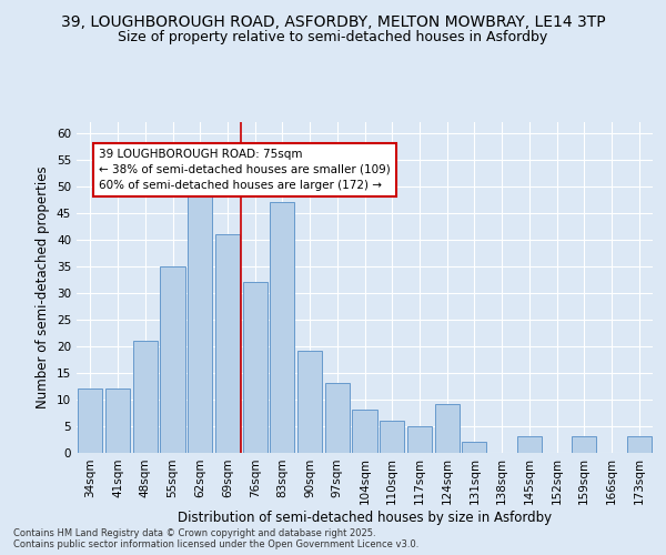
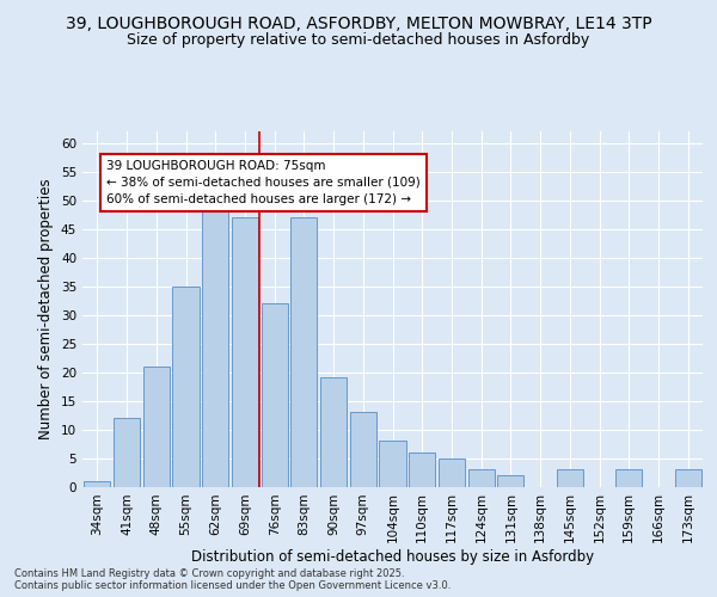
34sqm: 12 -> 1
69sqm: 41 -> 47
124sqm: 9 -> 3
